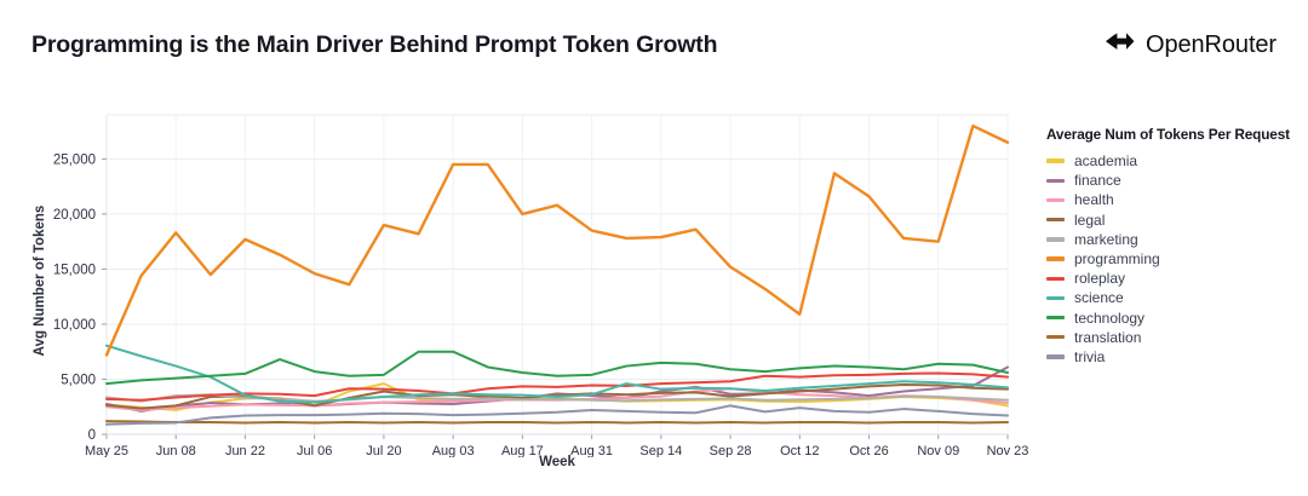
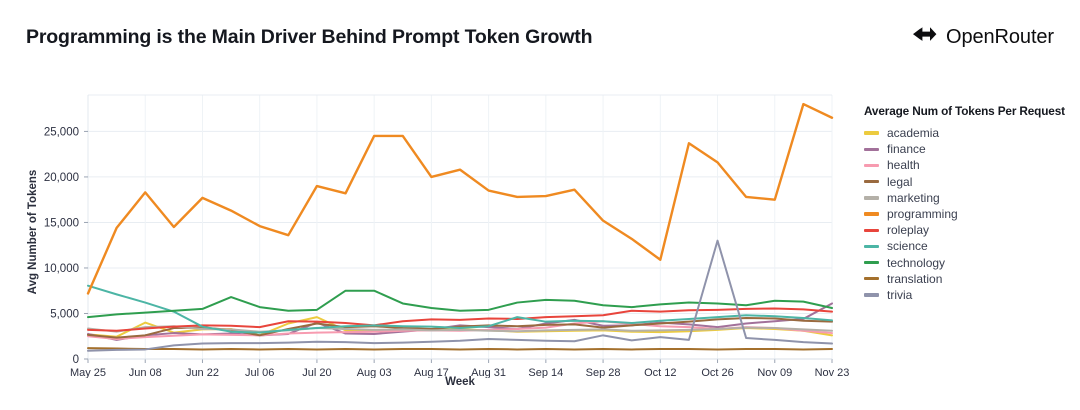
academia/Jun 08: 2000 -> 4000
finance/Jul 20: 3000 -> 4000
trivia/Oct 26: 2000 -> 13000
